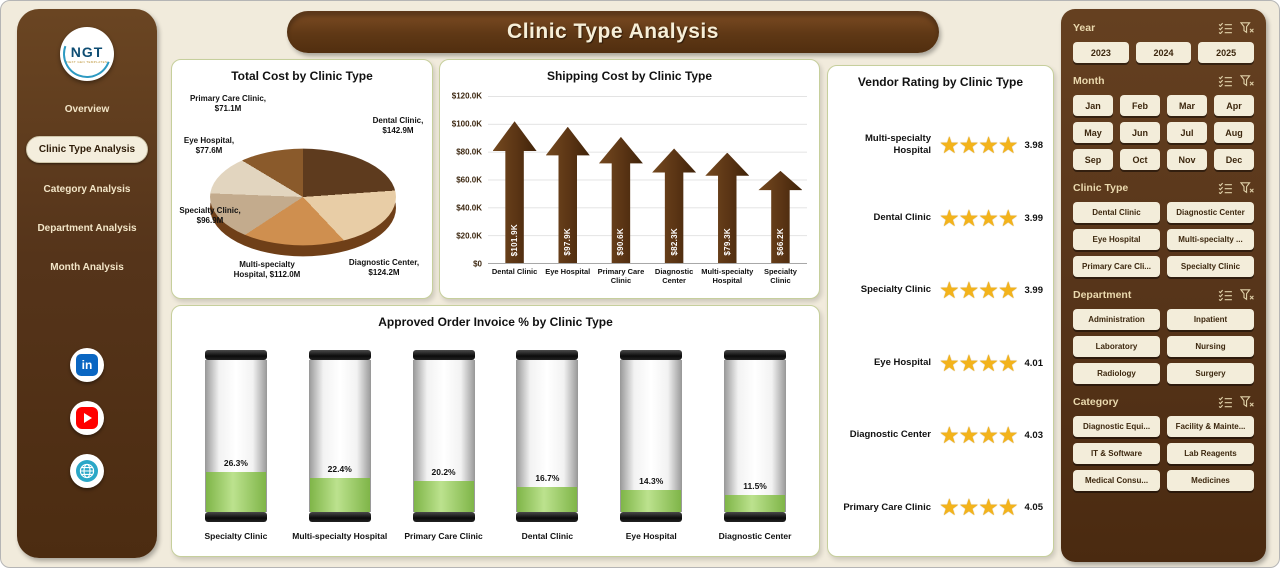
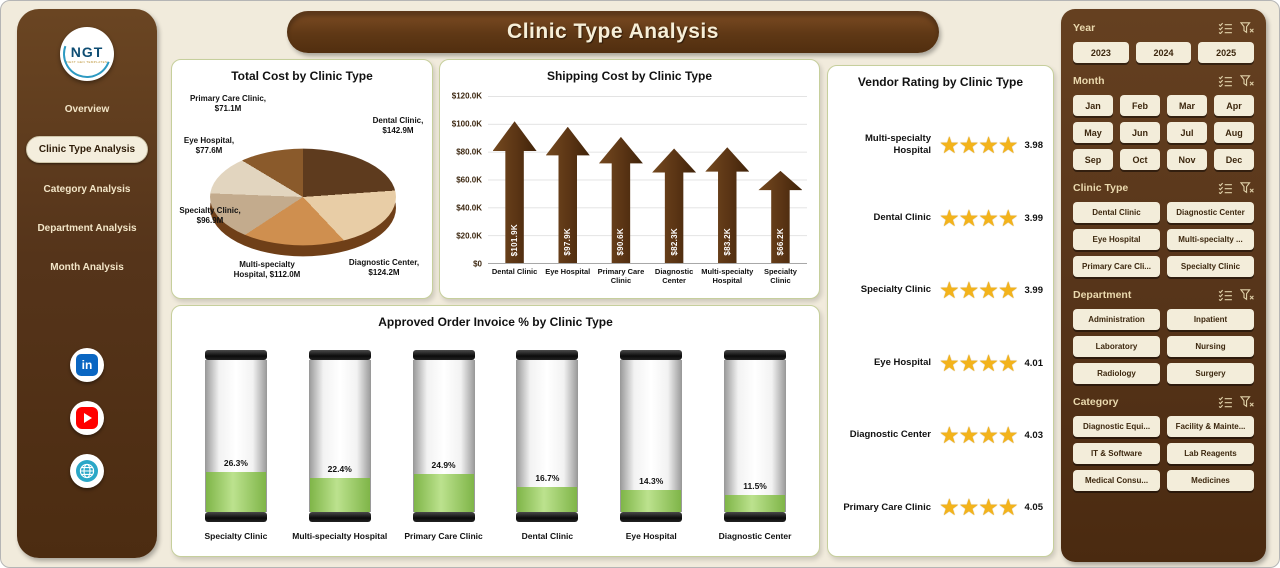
Shipping Cost by Clinic Type/Multi-specialty Hospital: $79.3K -> $83.2K
Approved Order Invoice % by Clinic Type/Primary Care Clinic: 20.2% -> 24.9%
